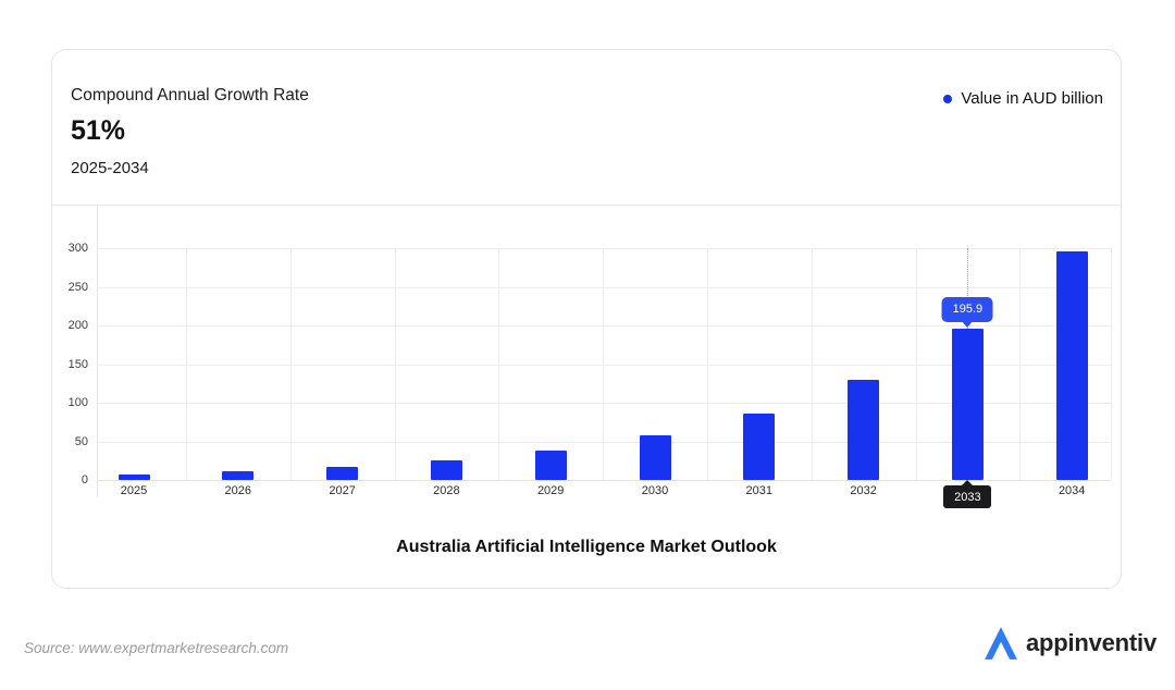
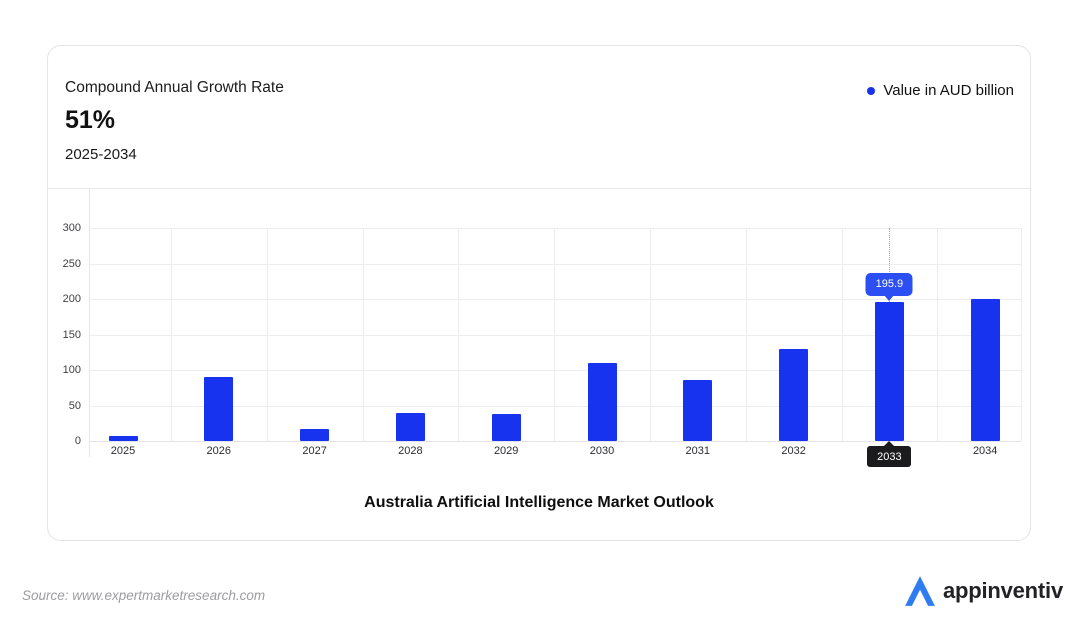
2026: 10 -> 90
2028: 30 -> 40
2030: 60 -> 110
2034: 300 -> 200
